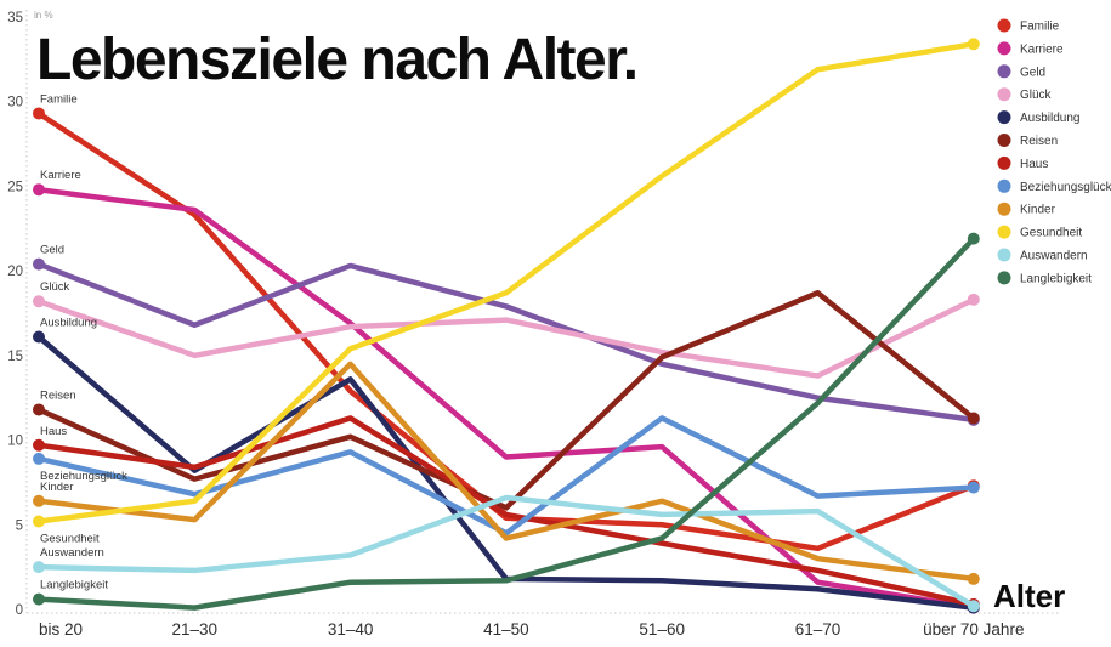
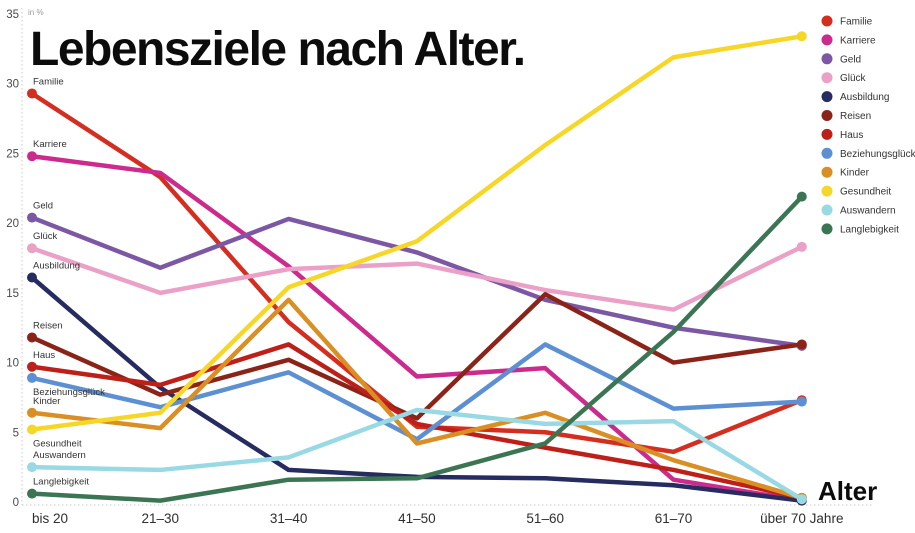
Ausbildung/31–40: 13.6 -> 2.3
Reisen/61–70: 18.7 -> 10.0
Kinder/über 70 Jahre: 1.8 -> 0.3
